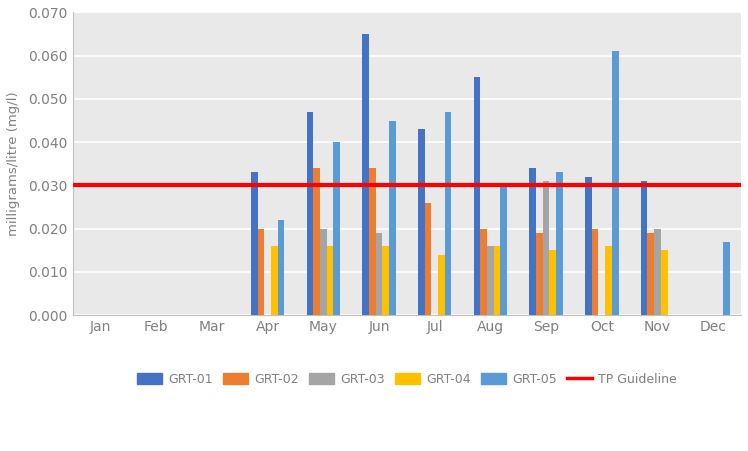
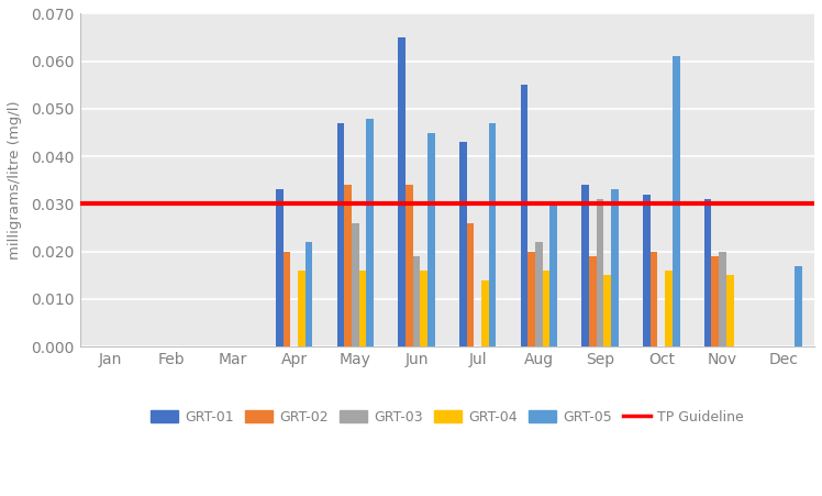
GRT-03/May: 0.020 -> 0.026
GRT-05/May: 0.040 -> 0.048
GRT-03/Aug: 0.016 -> 0.022
